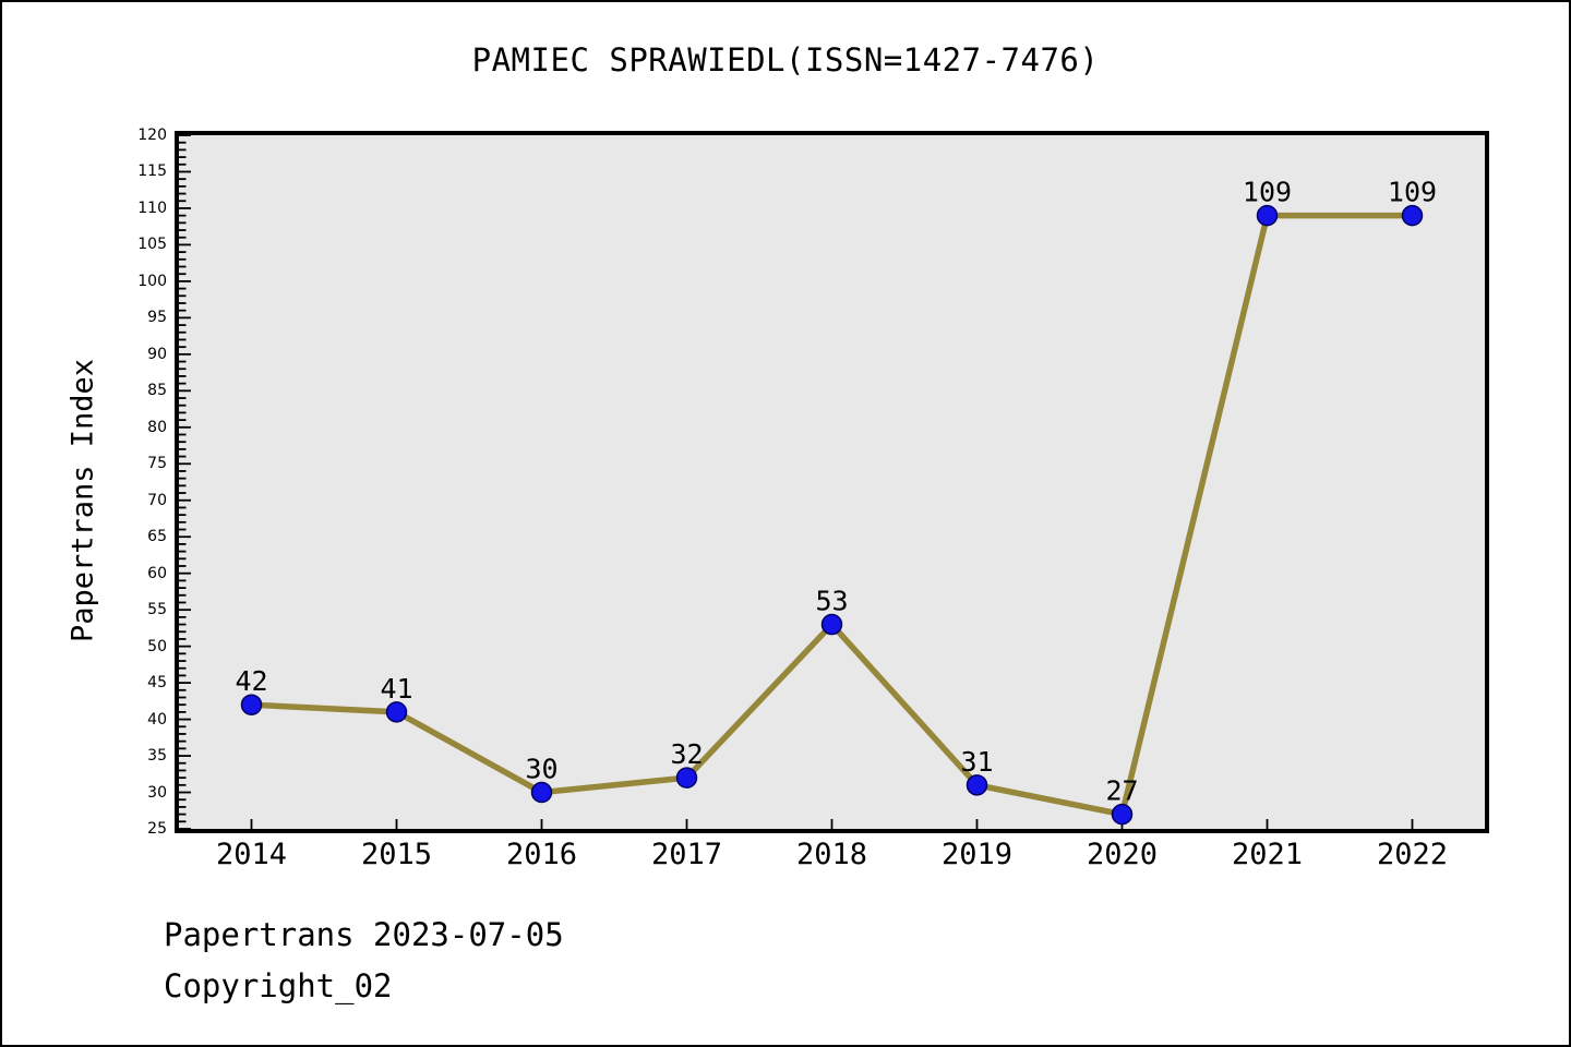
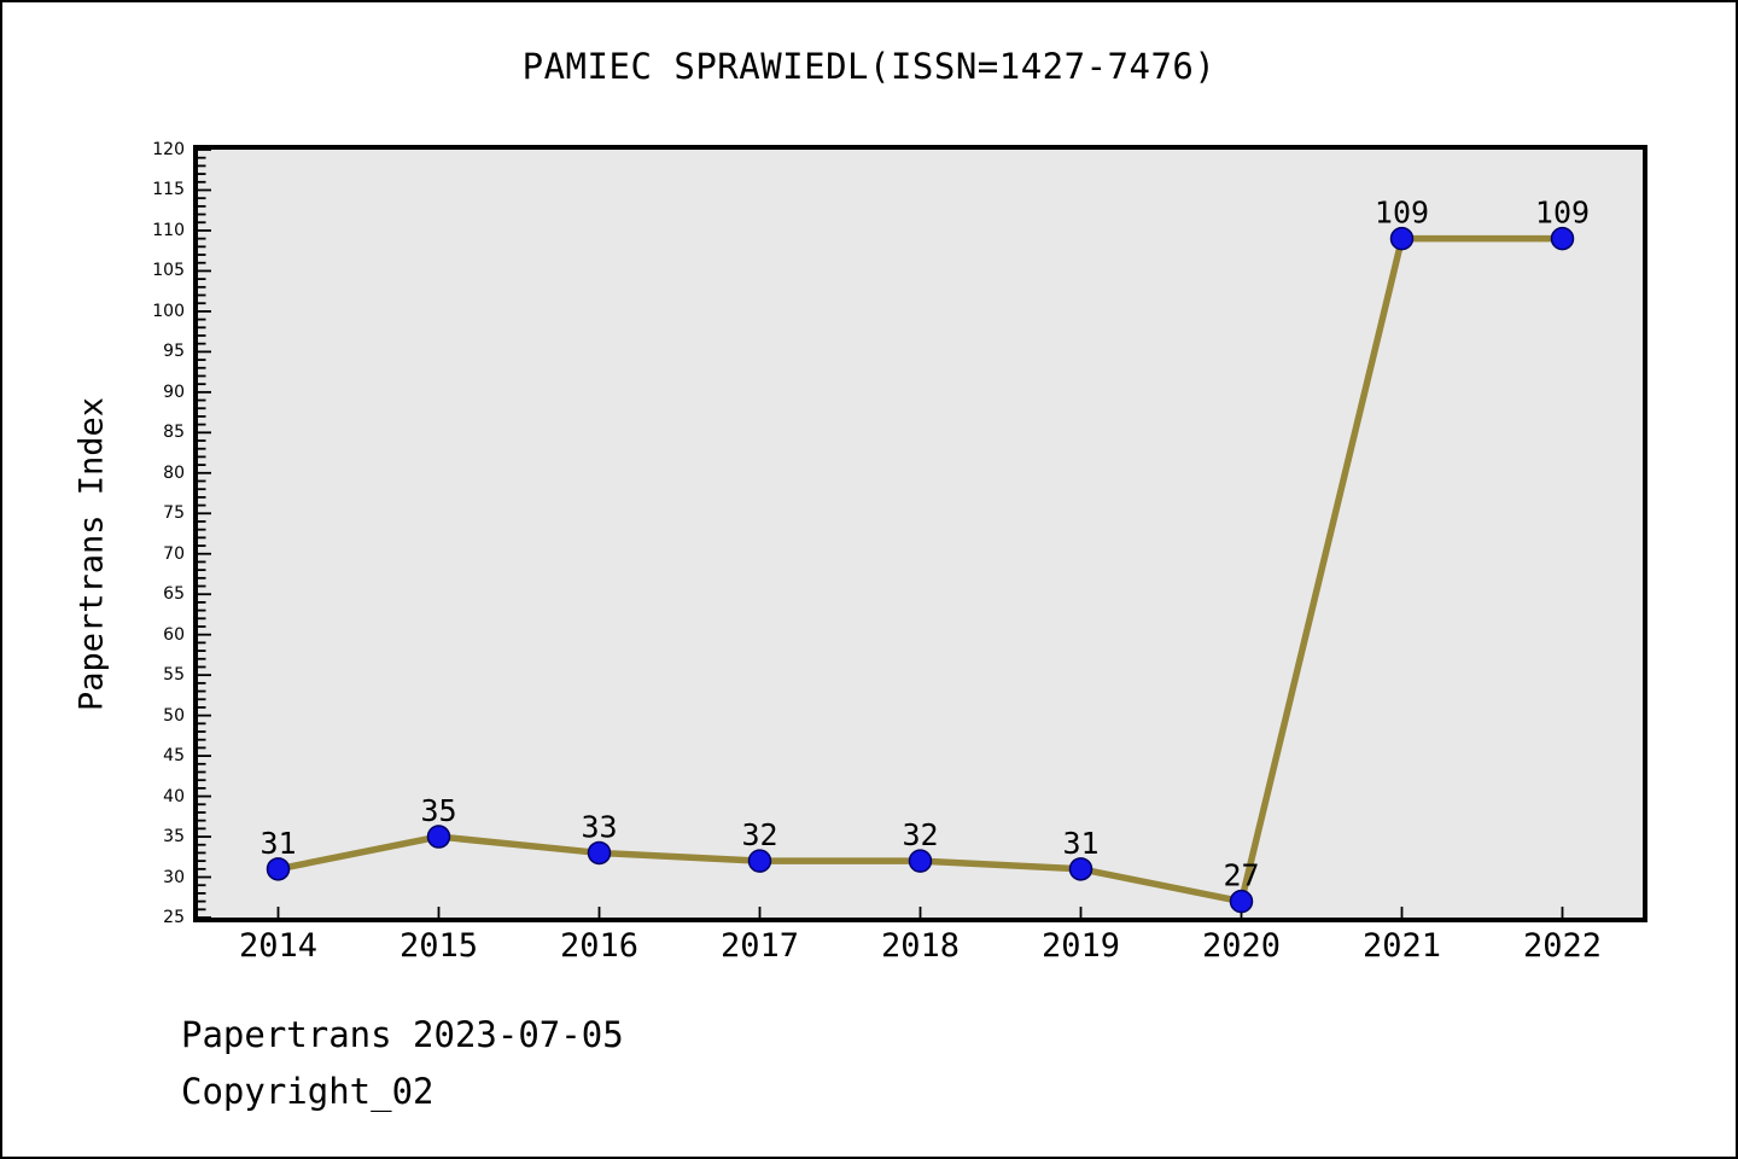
2014: 42 -> 31
2015: 41 -> 35
2016: 30 -> 33
2018: 53 -> 32
